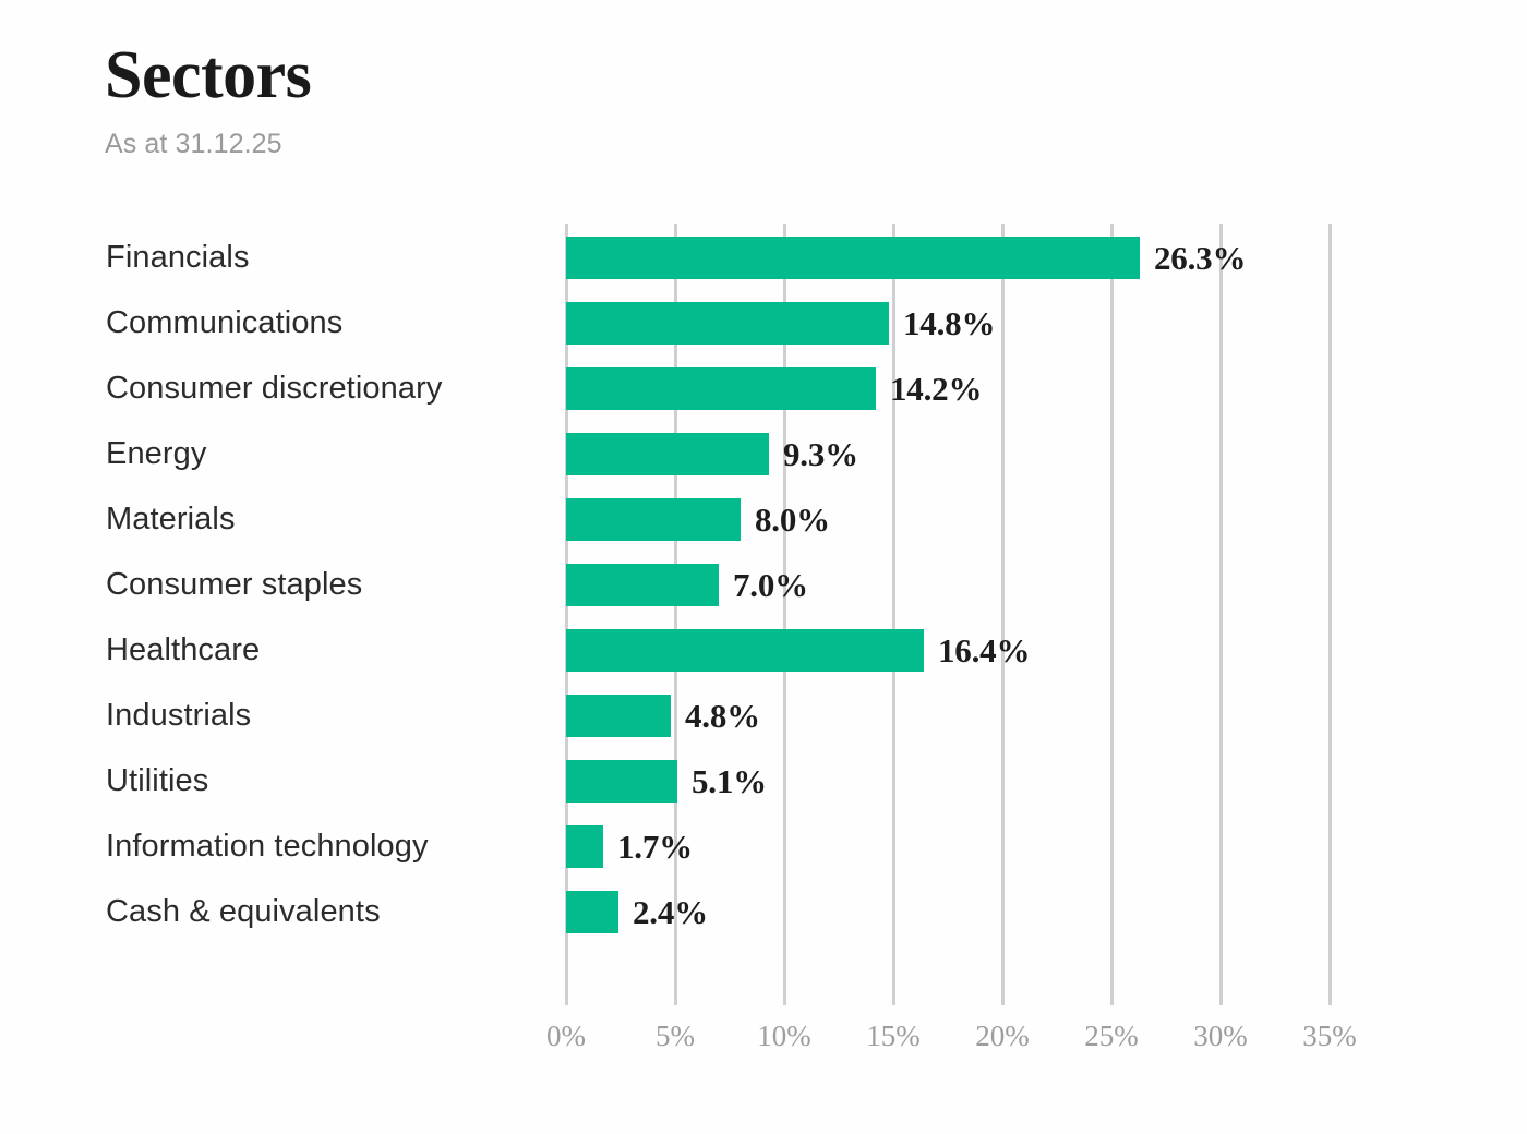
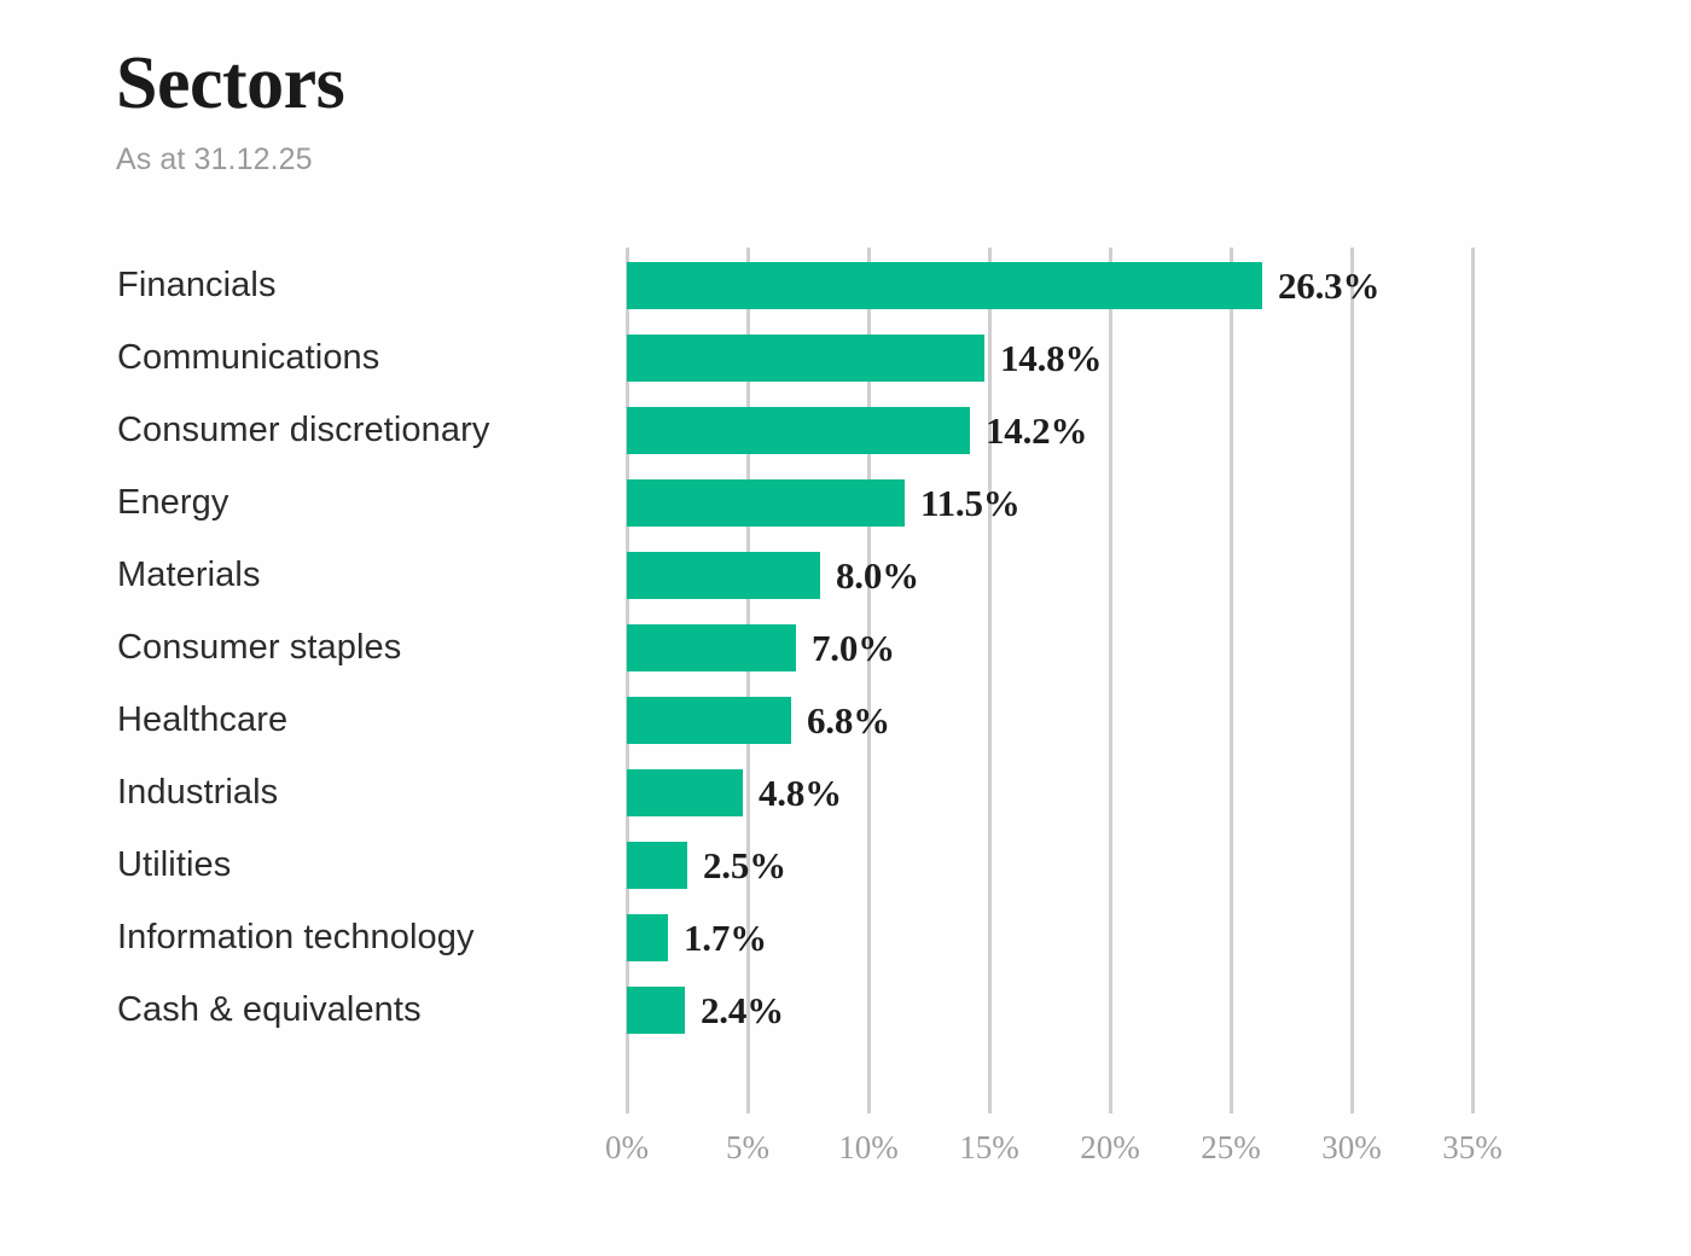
Energy: 9.3% -> 11.5%
Healthcare: 16.4% -> 6.8%
Utilities: 5.1% -> 2.5%
